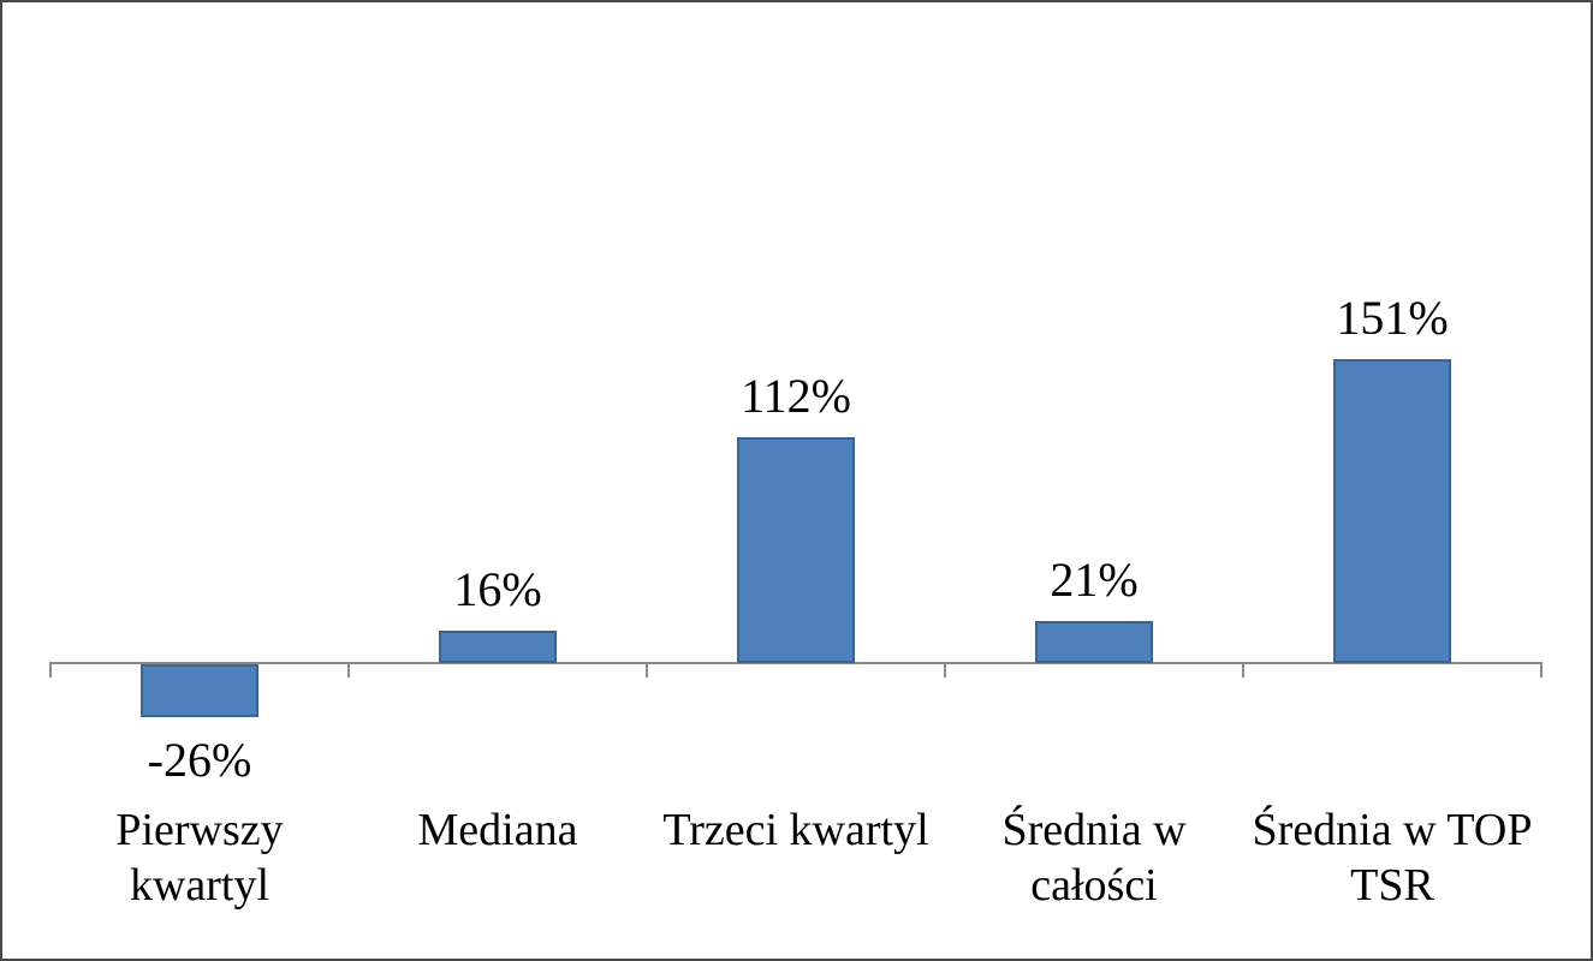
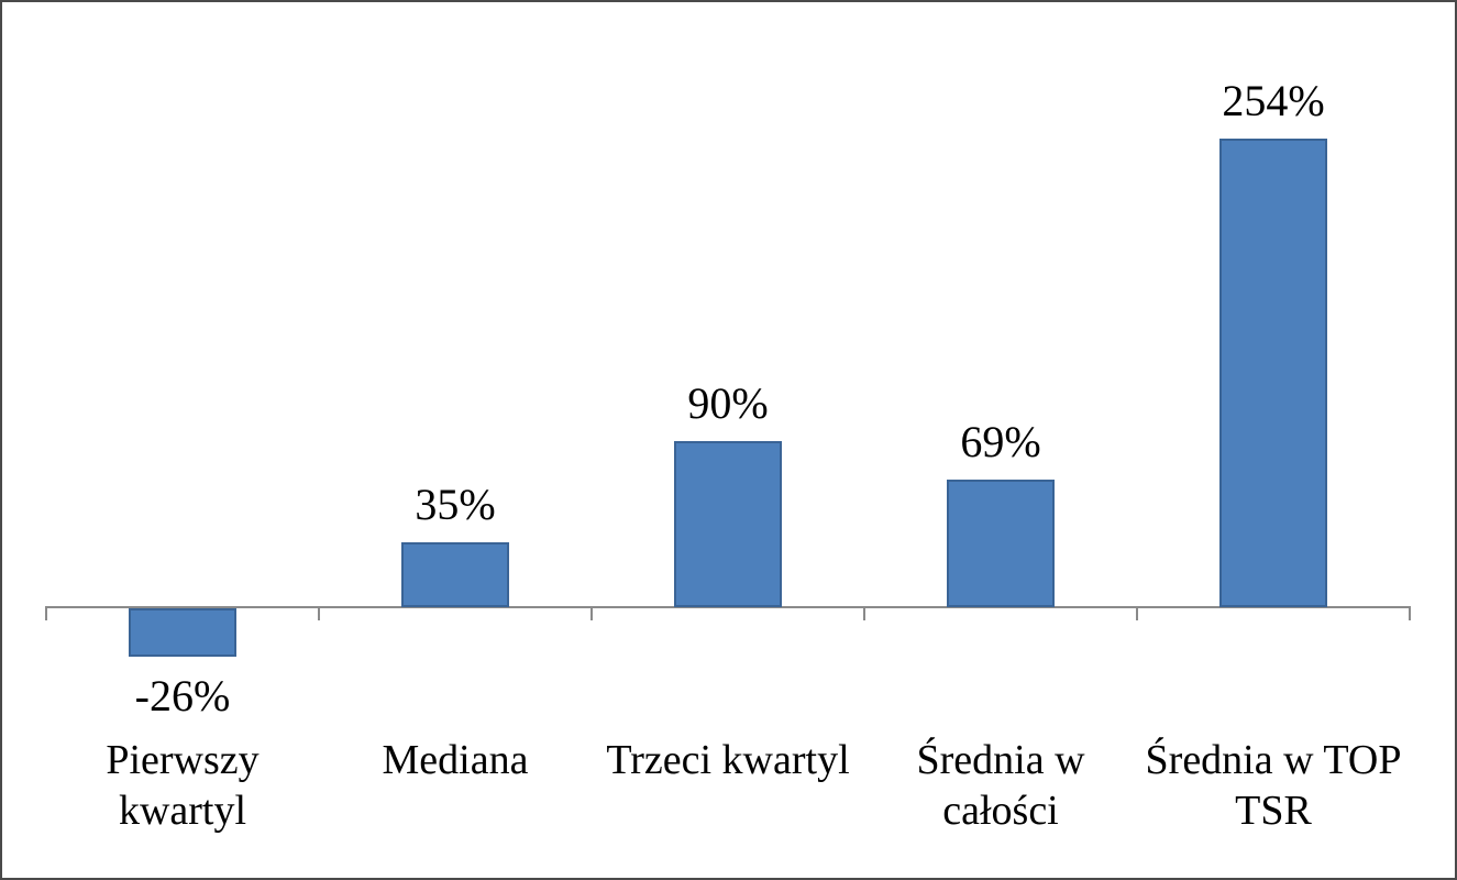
Mediana: 16% -> 35%
Trzeci kwartyl: 112% -> 90%
Średnia w całości: 21% -> 69%
Średnia w TOP TSR: 151% -> 254%
